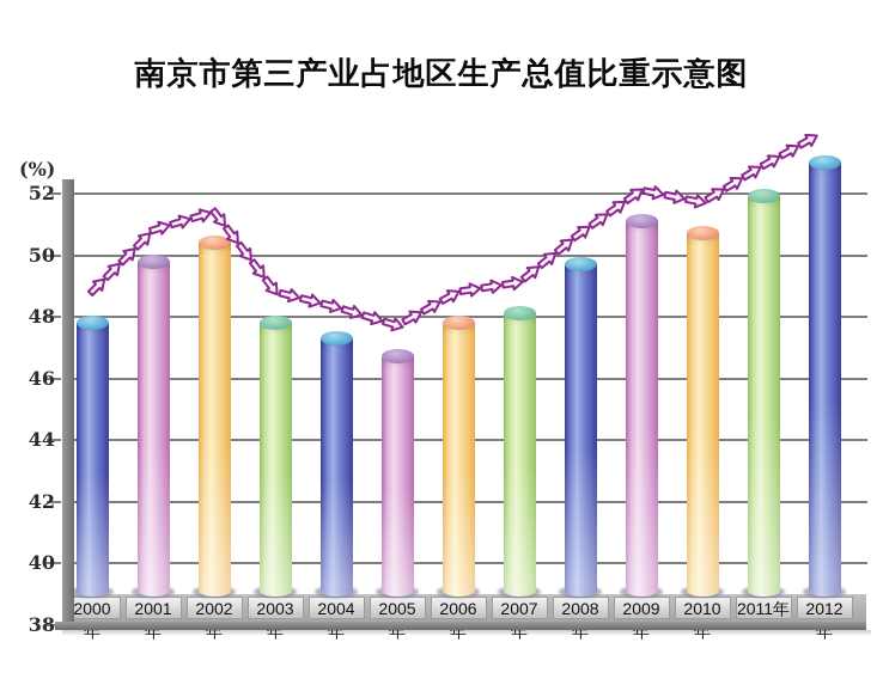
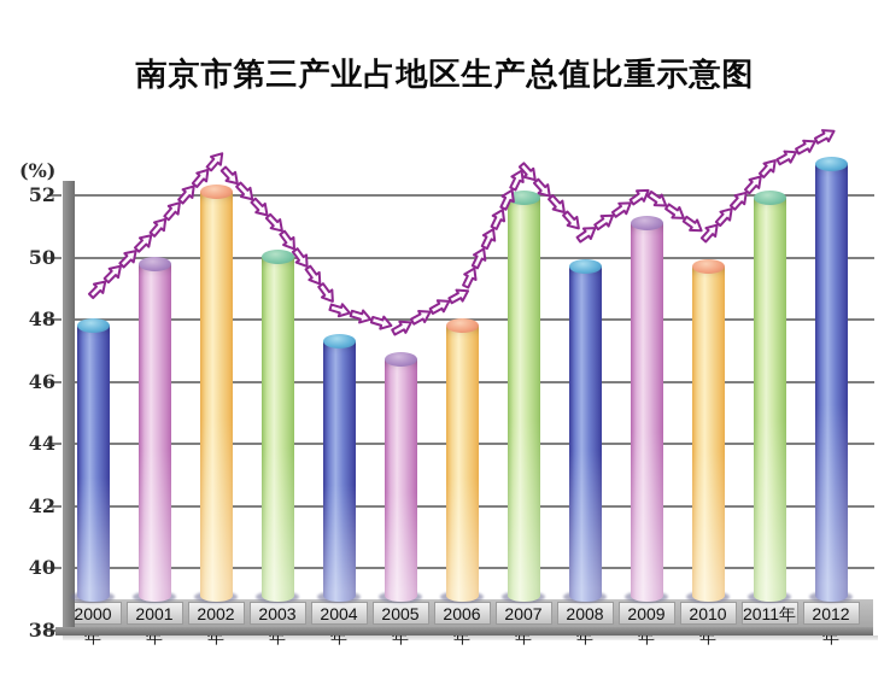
2002年: 50.6 -> 52.3
2003年: 48.0 -> 50.2
2007年: 48.3 -> 52.1
2010年: 50.9 -> 49.9
